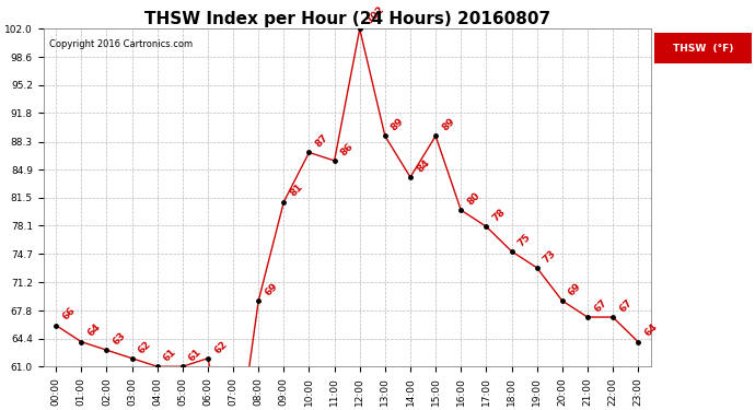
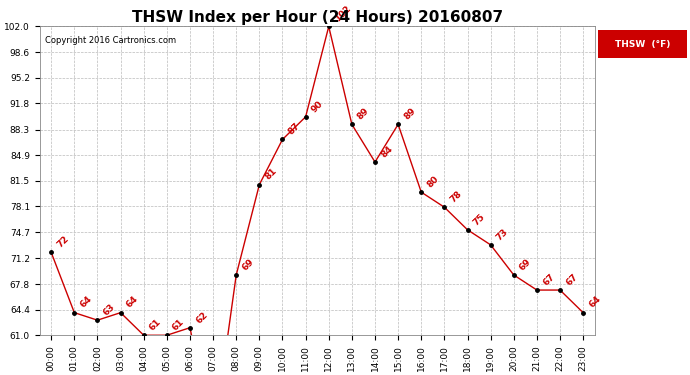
00:00: 66 -> 72
03:00: 62 -> 64
11:00: 86 -> 90
